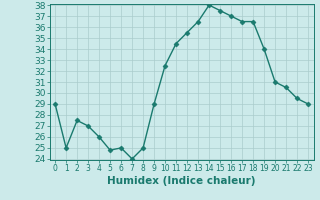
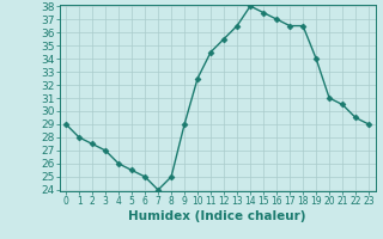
1: 25.0 -> 28.0
5: 24.8 -> 25.5
